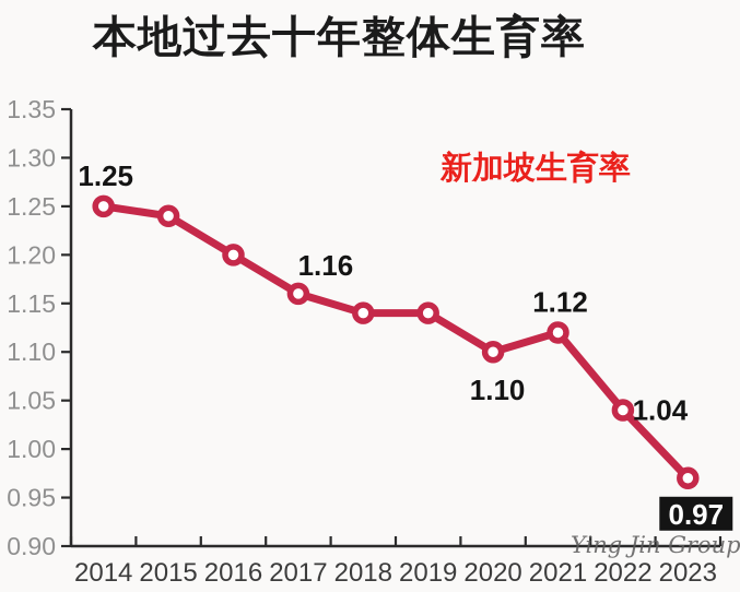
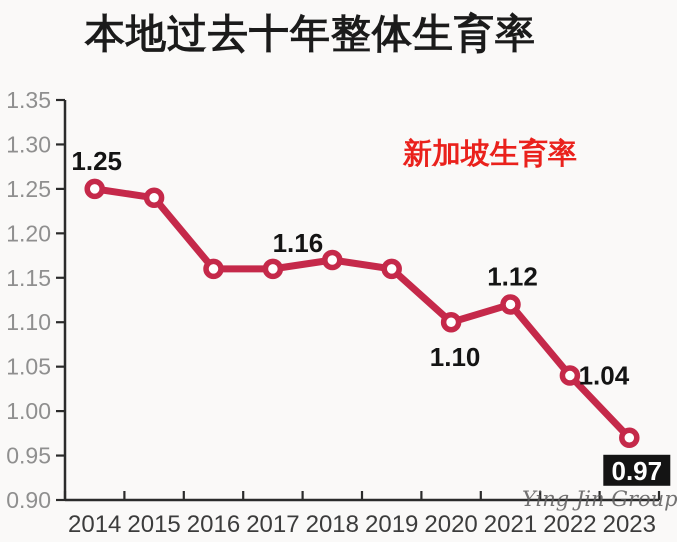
2016: 1.20 -> 1.16
2018: 1.14 -> 1.17
2019: 1.14 -> 1.16
